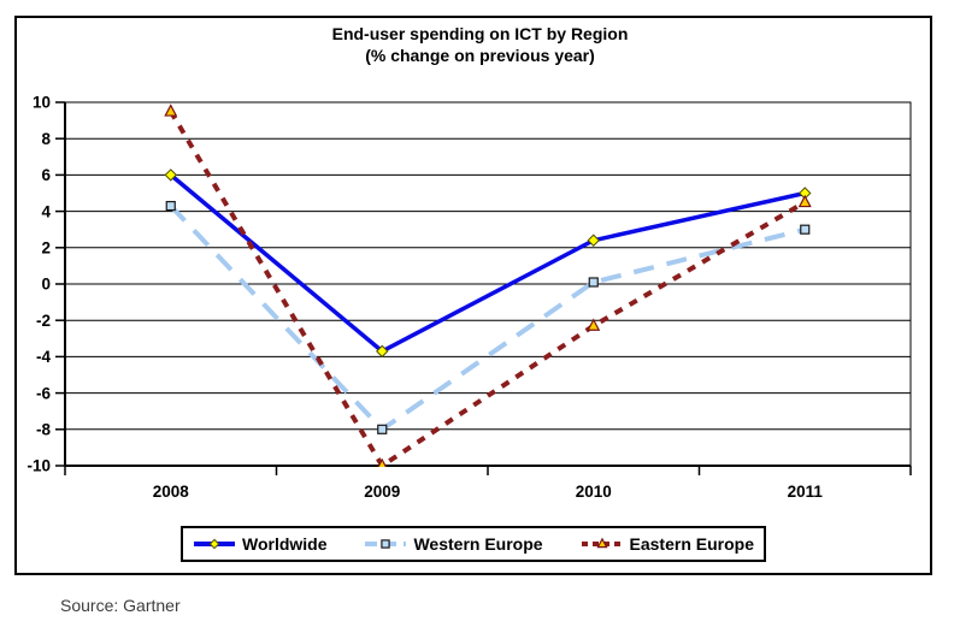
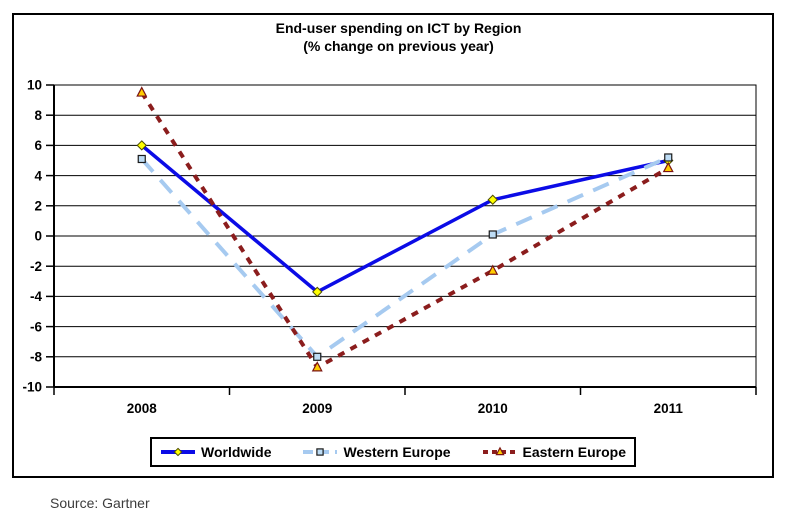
Western Europe/2008: 4.3 -> 5.1
Eastern Europe/2009: -10.0 -> -8.7
Western Europe/2011: 3.0 -> 5.2
